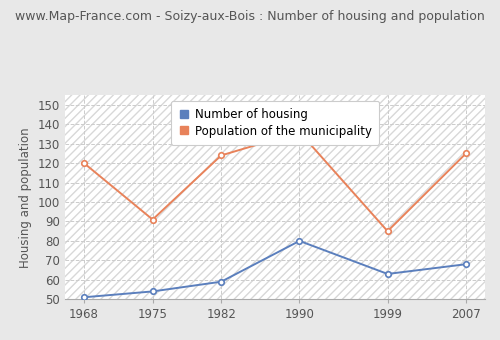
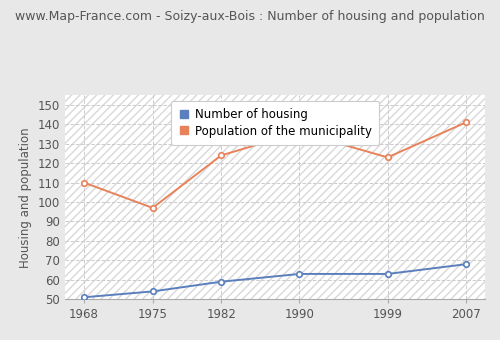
Population of the municipality/1968: 120 -> 110
Population of the municipality/1975: 91 -> 97
Number of housing/1990: 80 -> 63
Population of the municipality/1999: 85 -> 123
Population of the municipality/2007: 125 -> 141
